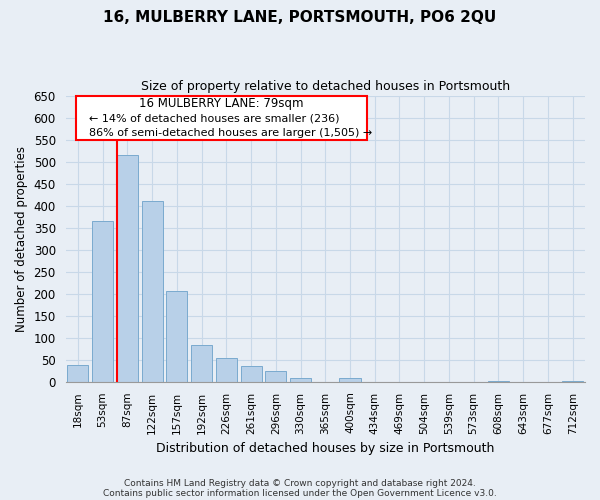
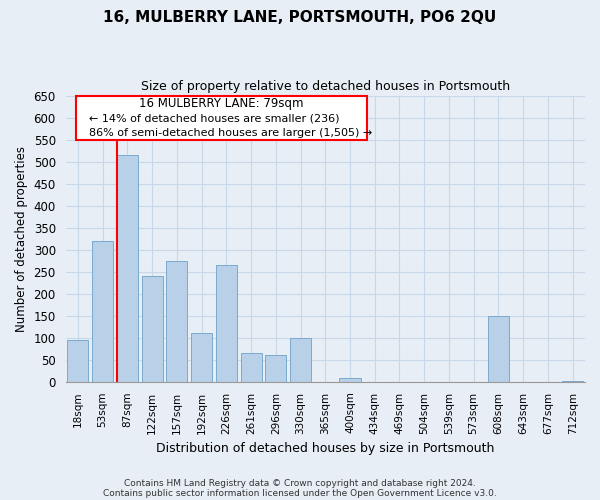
18sqm: 38 -> 95
53sqm: 365 -> 320
122sqm: 410 -> 240
157sqm: 207 -> 275
192sqm: 84 -> 110
226sqm: 53 -> 265
261sqm: 37 -> 65
296sqm: 25 -> 60
330sqm: 9 -> 100
608sqm: 1 -> 150
